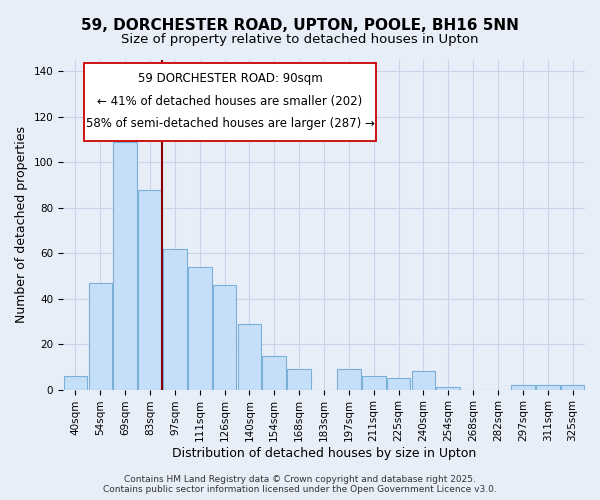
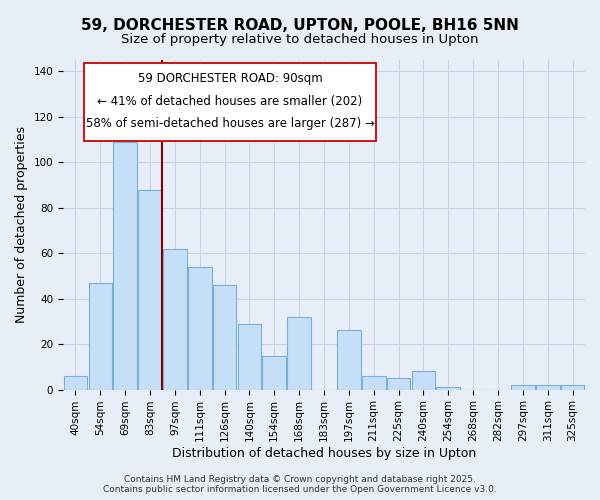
168sqm: 9 -> 32
197sqm: 9 -> 26
